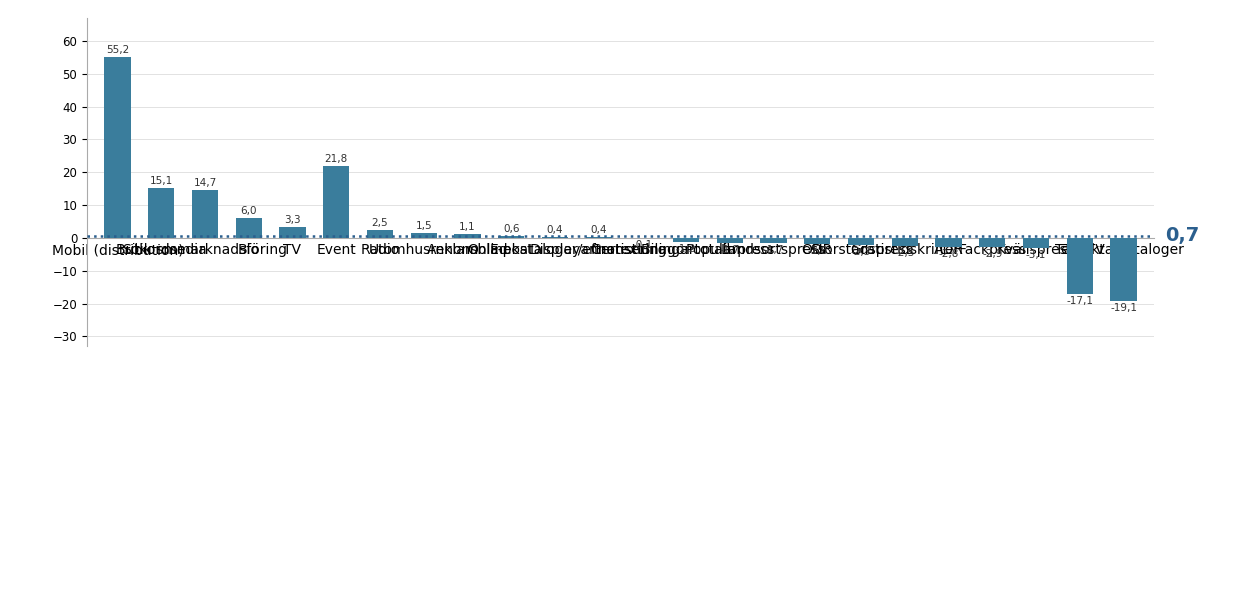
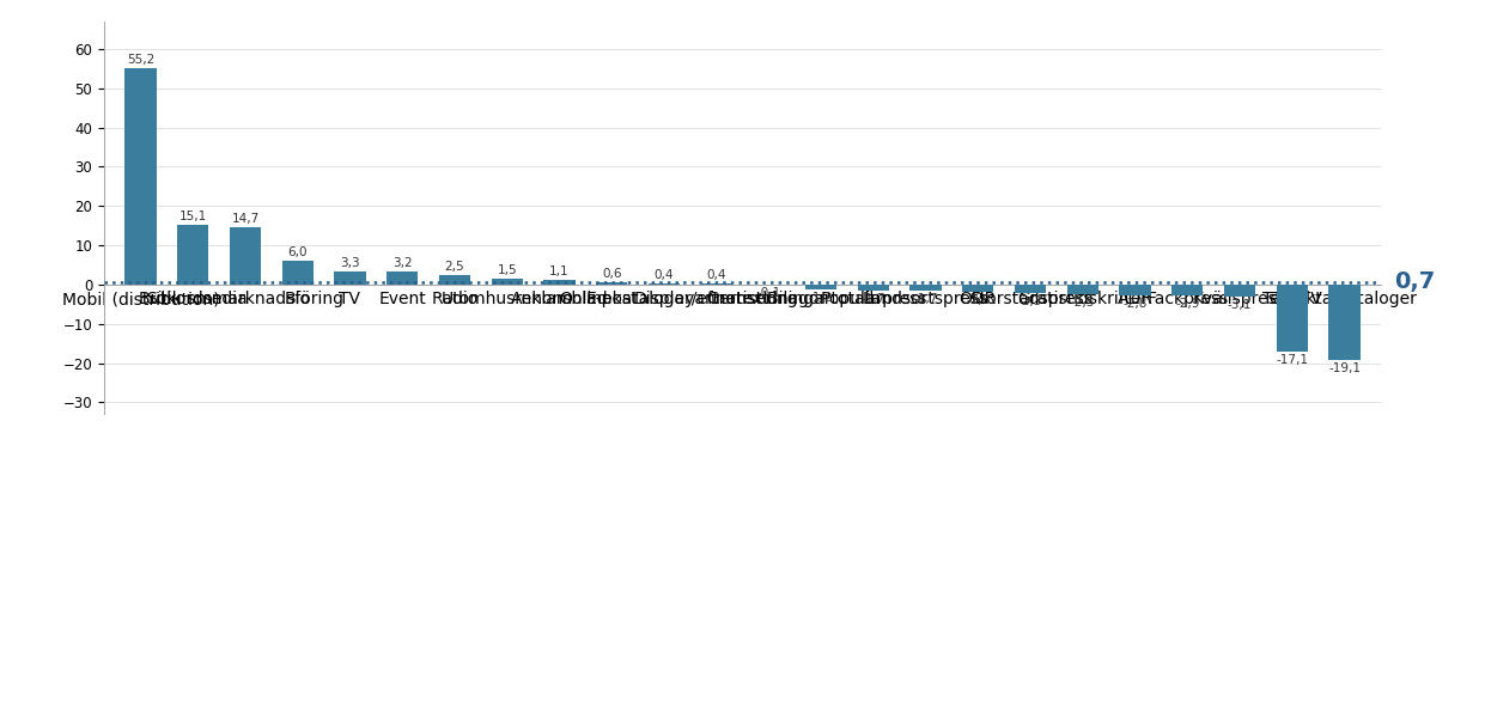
Event: 21,8 -> 3,2
